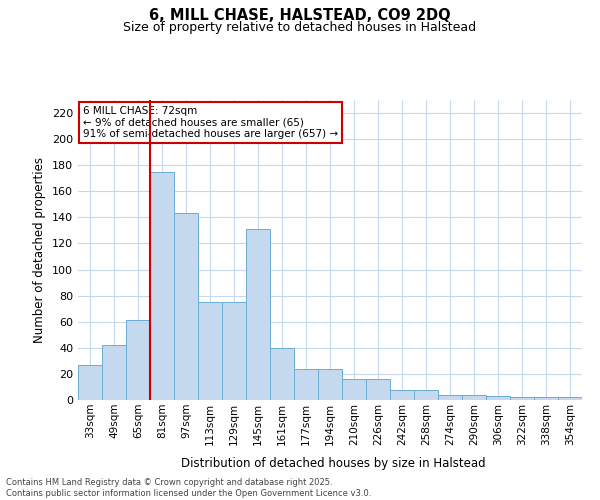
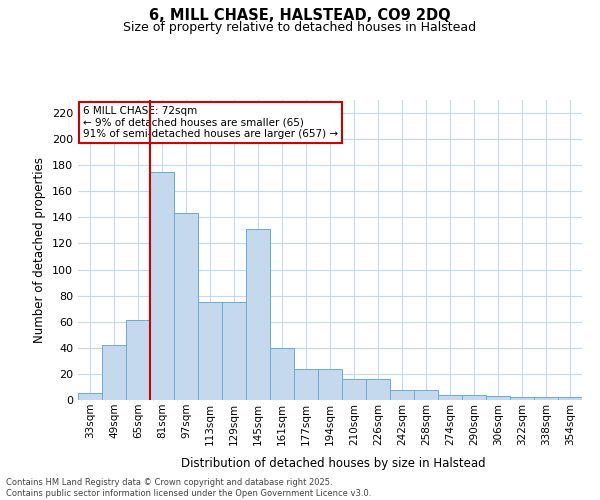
33sqm: 27 -> 5
